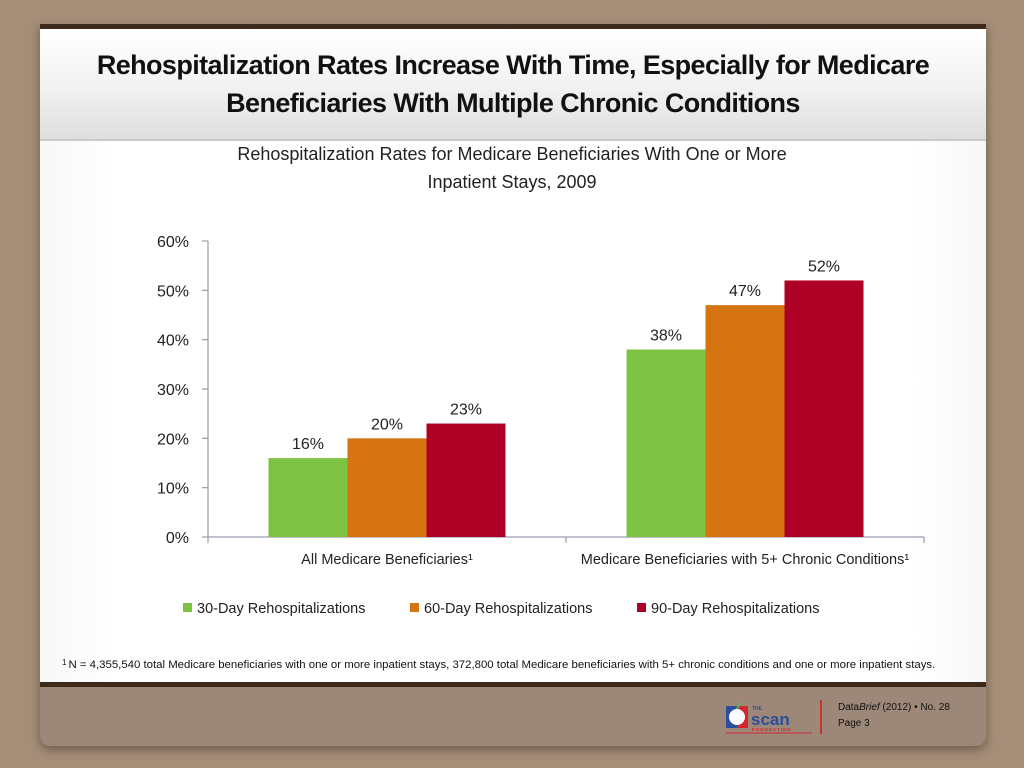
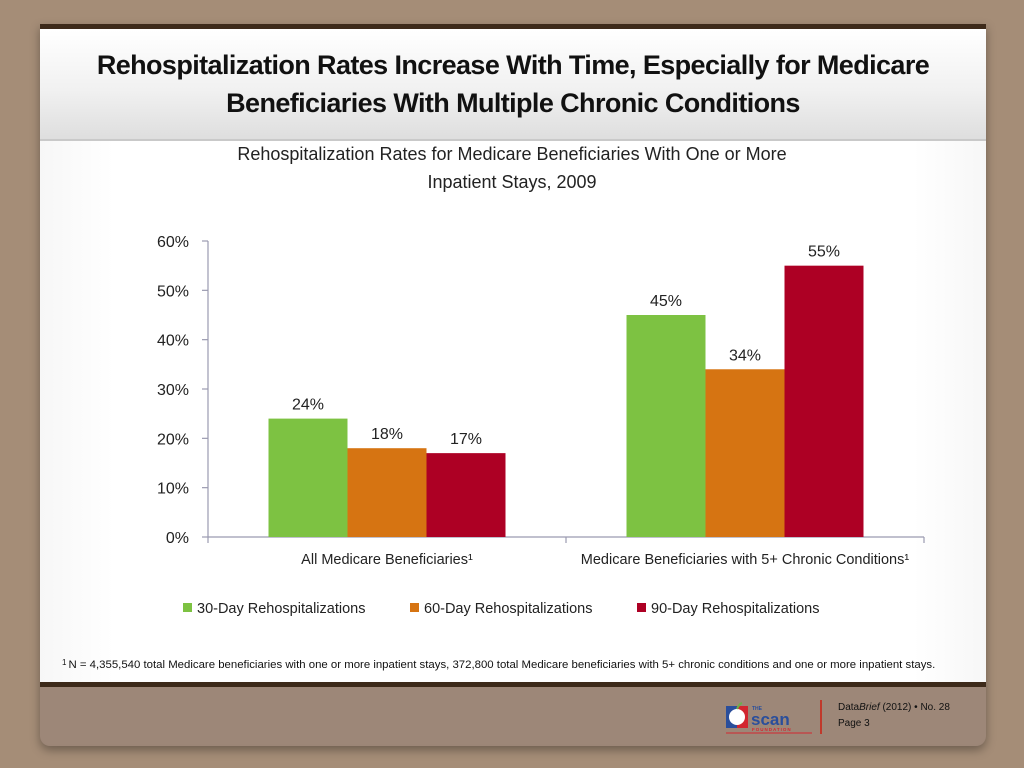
30-Day Rehospitalizations/All Medicare Beneficiaries¹: 16% -> 24%
60-Day Rehospitalizations/All Medicare Beneficiaries¹: 20% -> 18%
90-Day Rehospitalizations/All Medicare Beneficiaries¹: 23% -> 17%
30-Day Rehospitalizations/Medicare Beneficiaries with 5+ Chronic Conditions¹: 38% -> 45%
60-Day Rehospitalizations/Medicare Beneficiaries with 5+ Chronic Conditions¹: 47% -> 34%
90-Day Rehospitalizations/Medicare Beneficiaries with 5+ Chronic Conditions¹: 52% -> 55%
